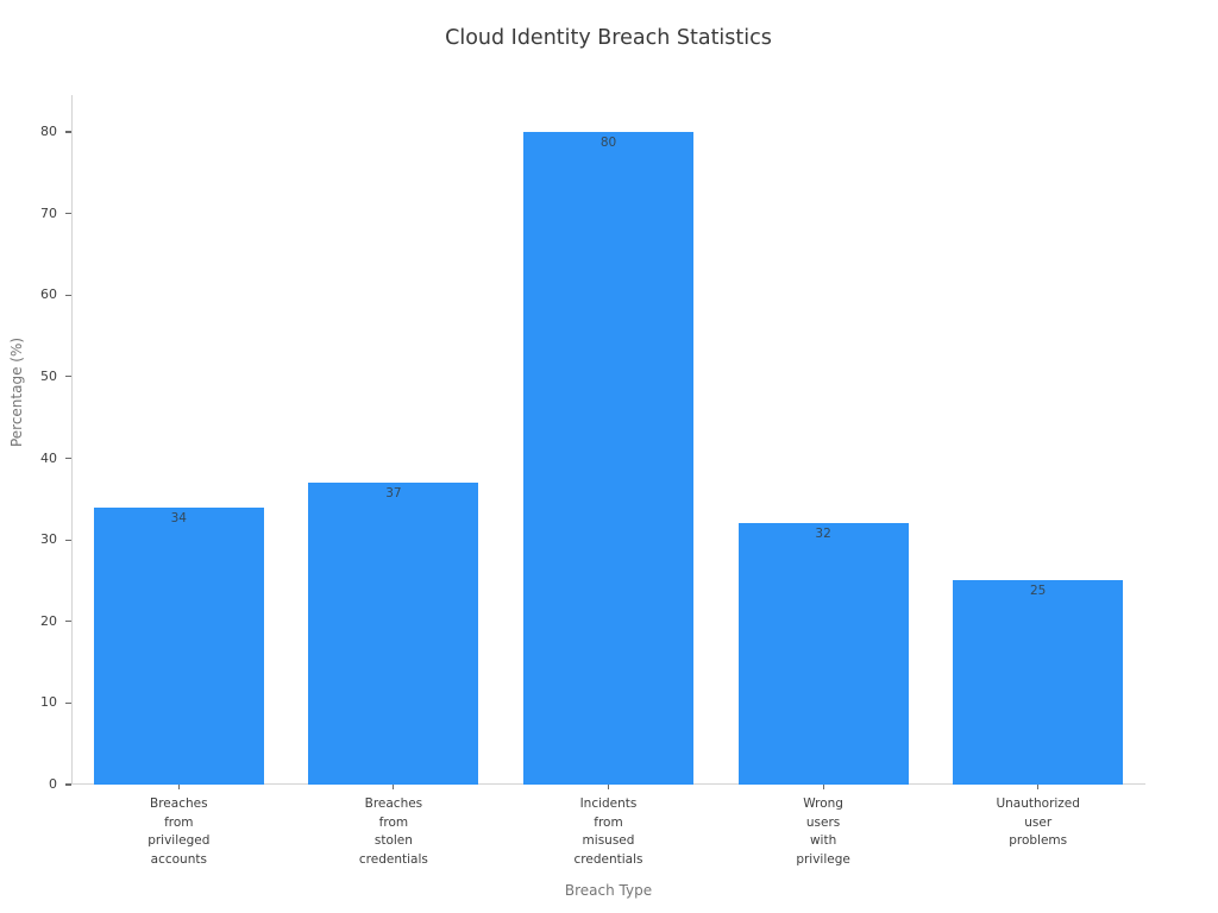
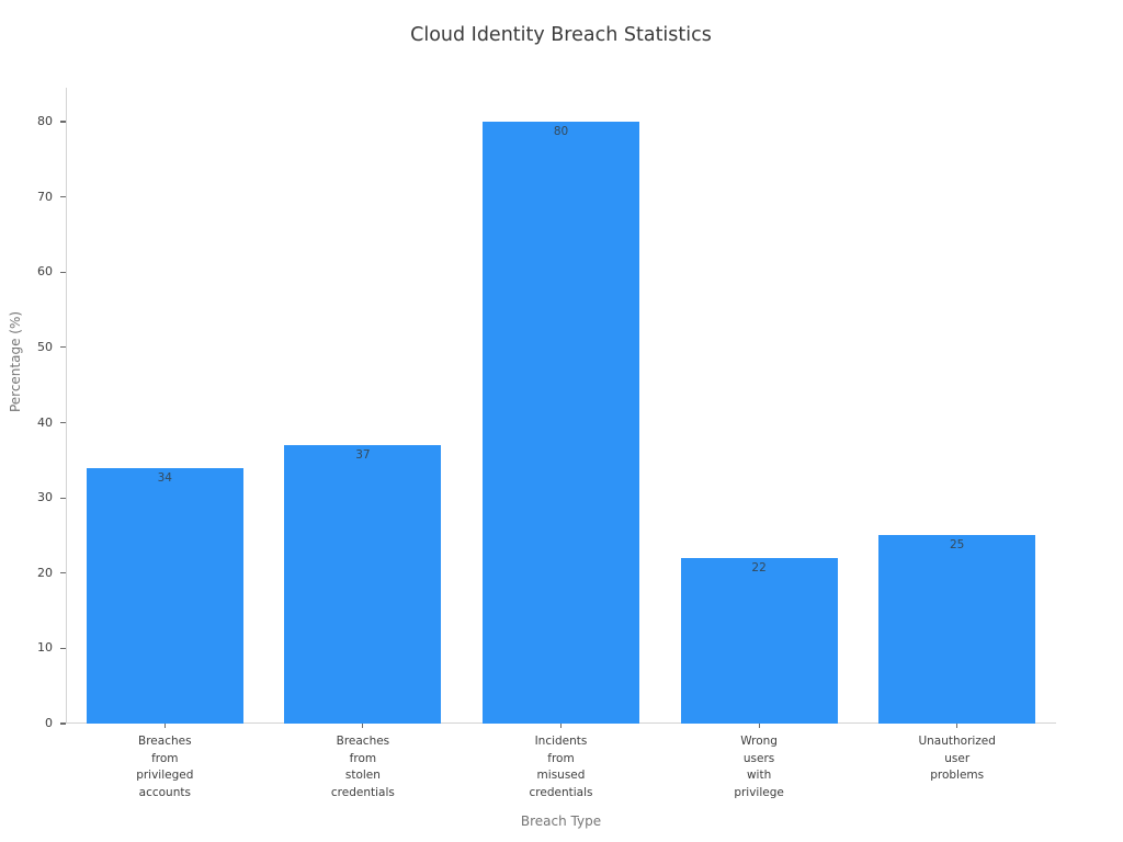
Wrong users with privilege: 32 -> 22
